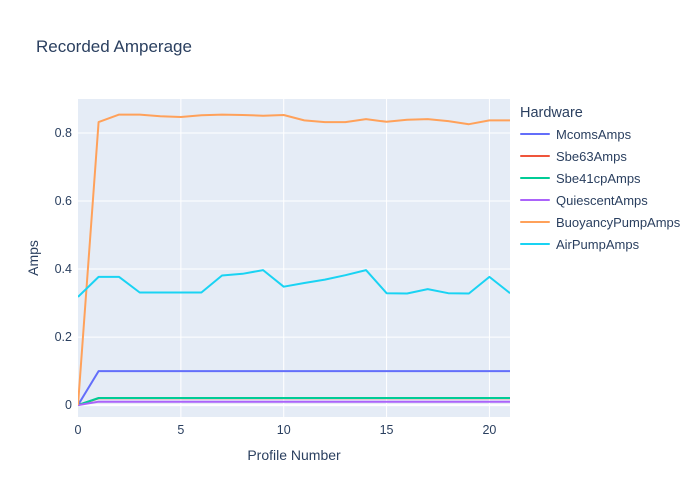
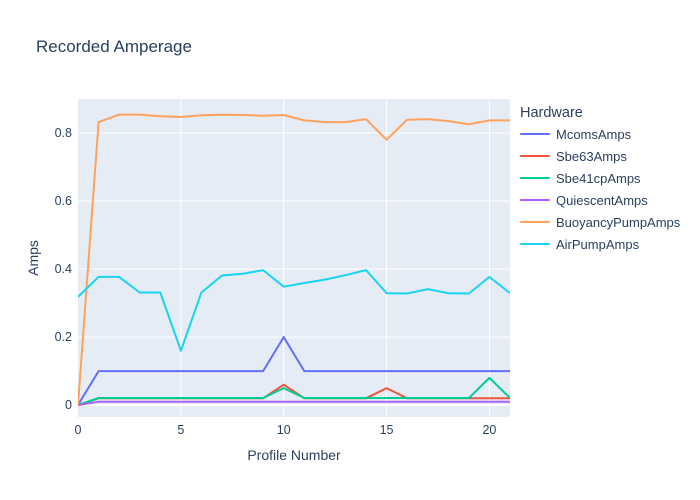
AirPumpAmps/5: 0.33 -> 0.16
McomsAmps/10: 0.1 -> 0.2
Sbe63Amps/10: 0.02 -> 0.06
Sbe41cpAmps/10: 0.02 -> 0.05
Sbe63Amps/15: 0.02 -> 0.05
BuoyancyPumpAmps/15: 0.83 -> 0.78
Sbe41cpAmps/20: 0.02 -> 0.08
